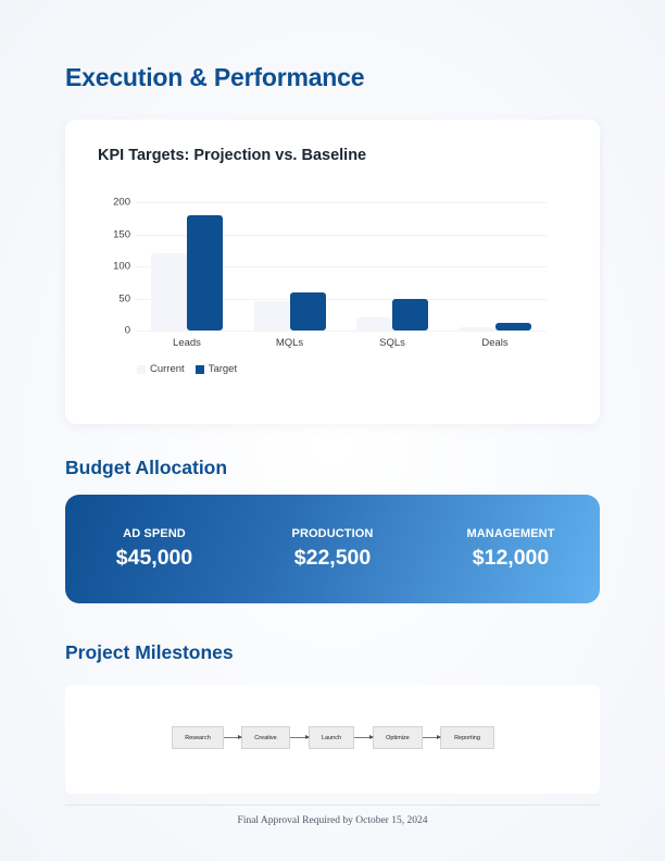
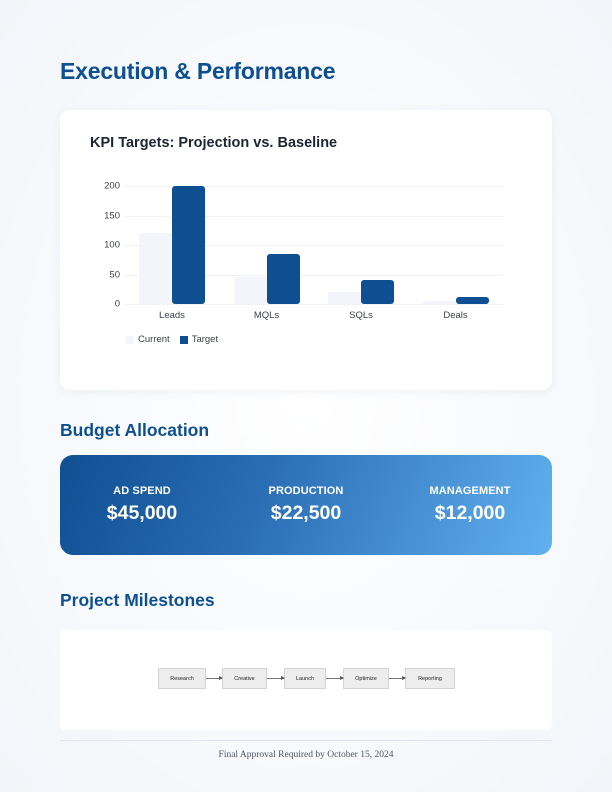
Target/Leads: 180 -> 200
Target/MQLs: 60 -> 80
Target/SQLs: 50 -> 40
